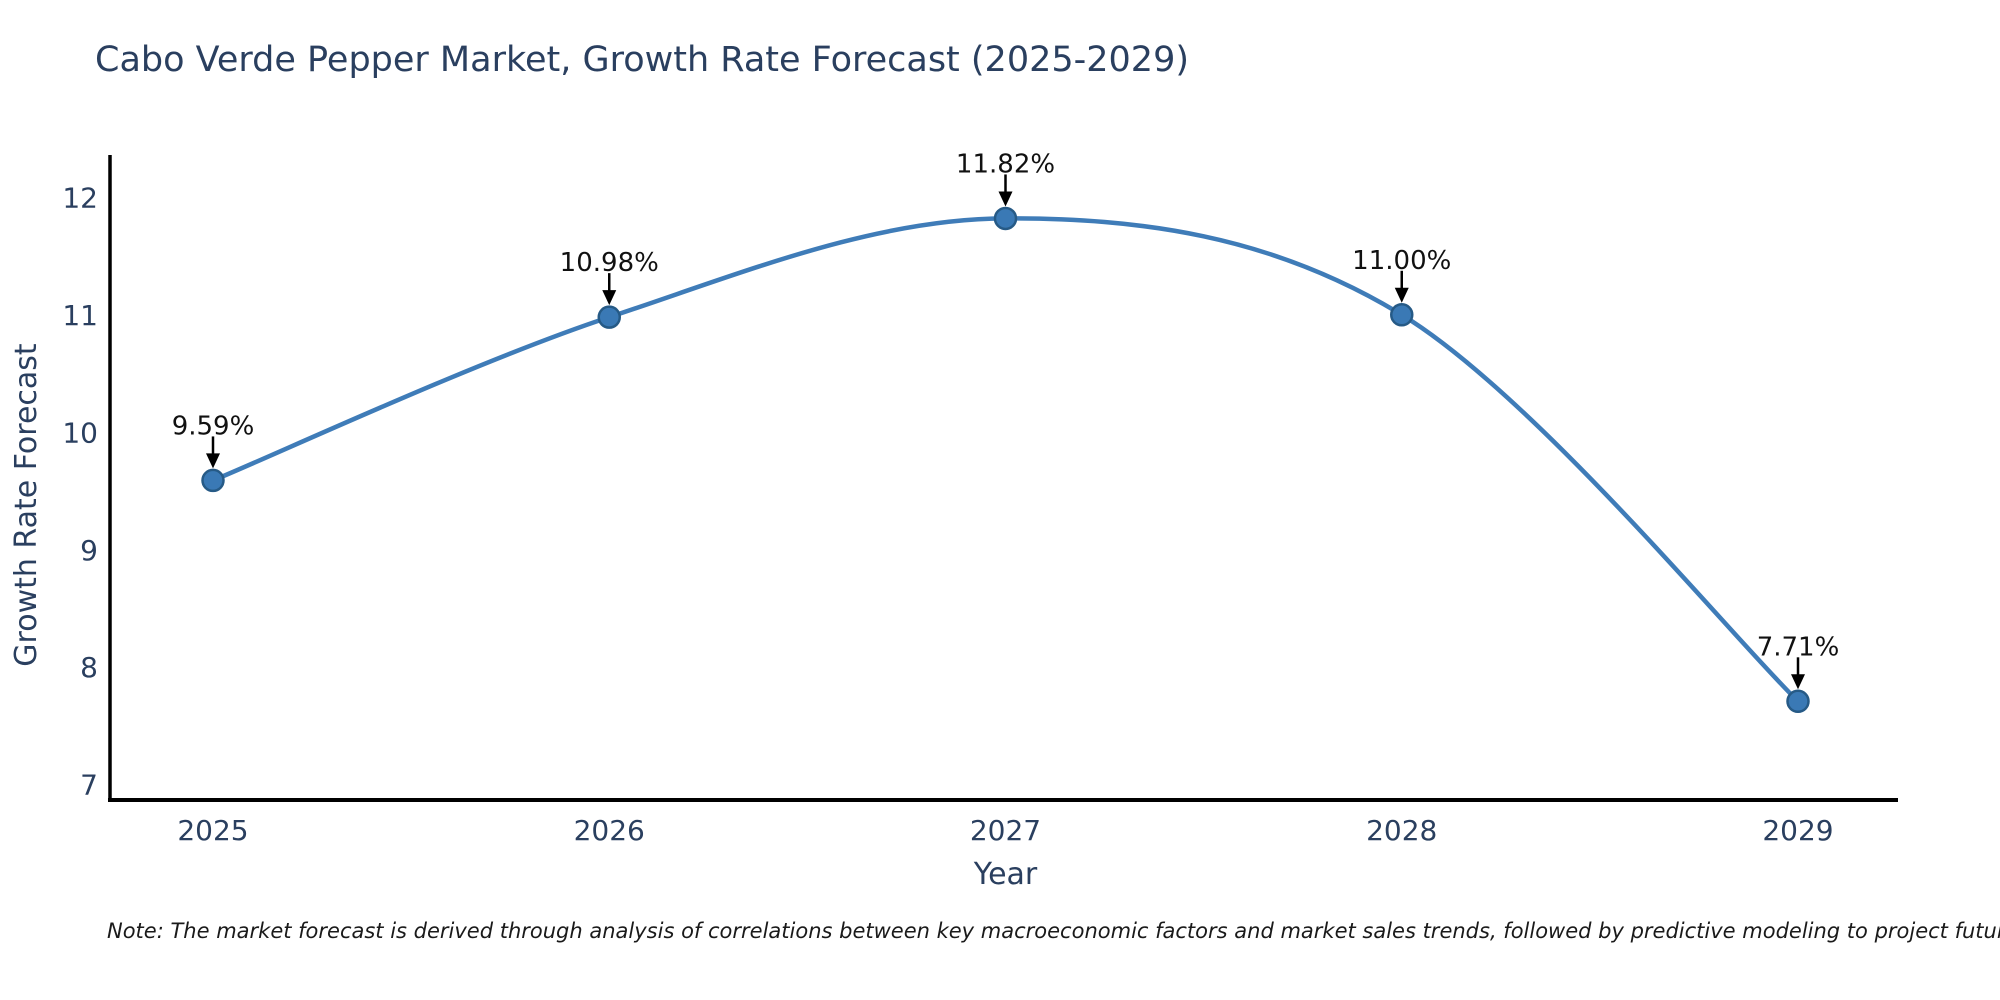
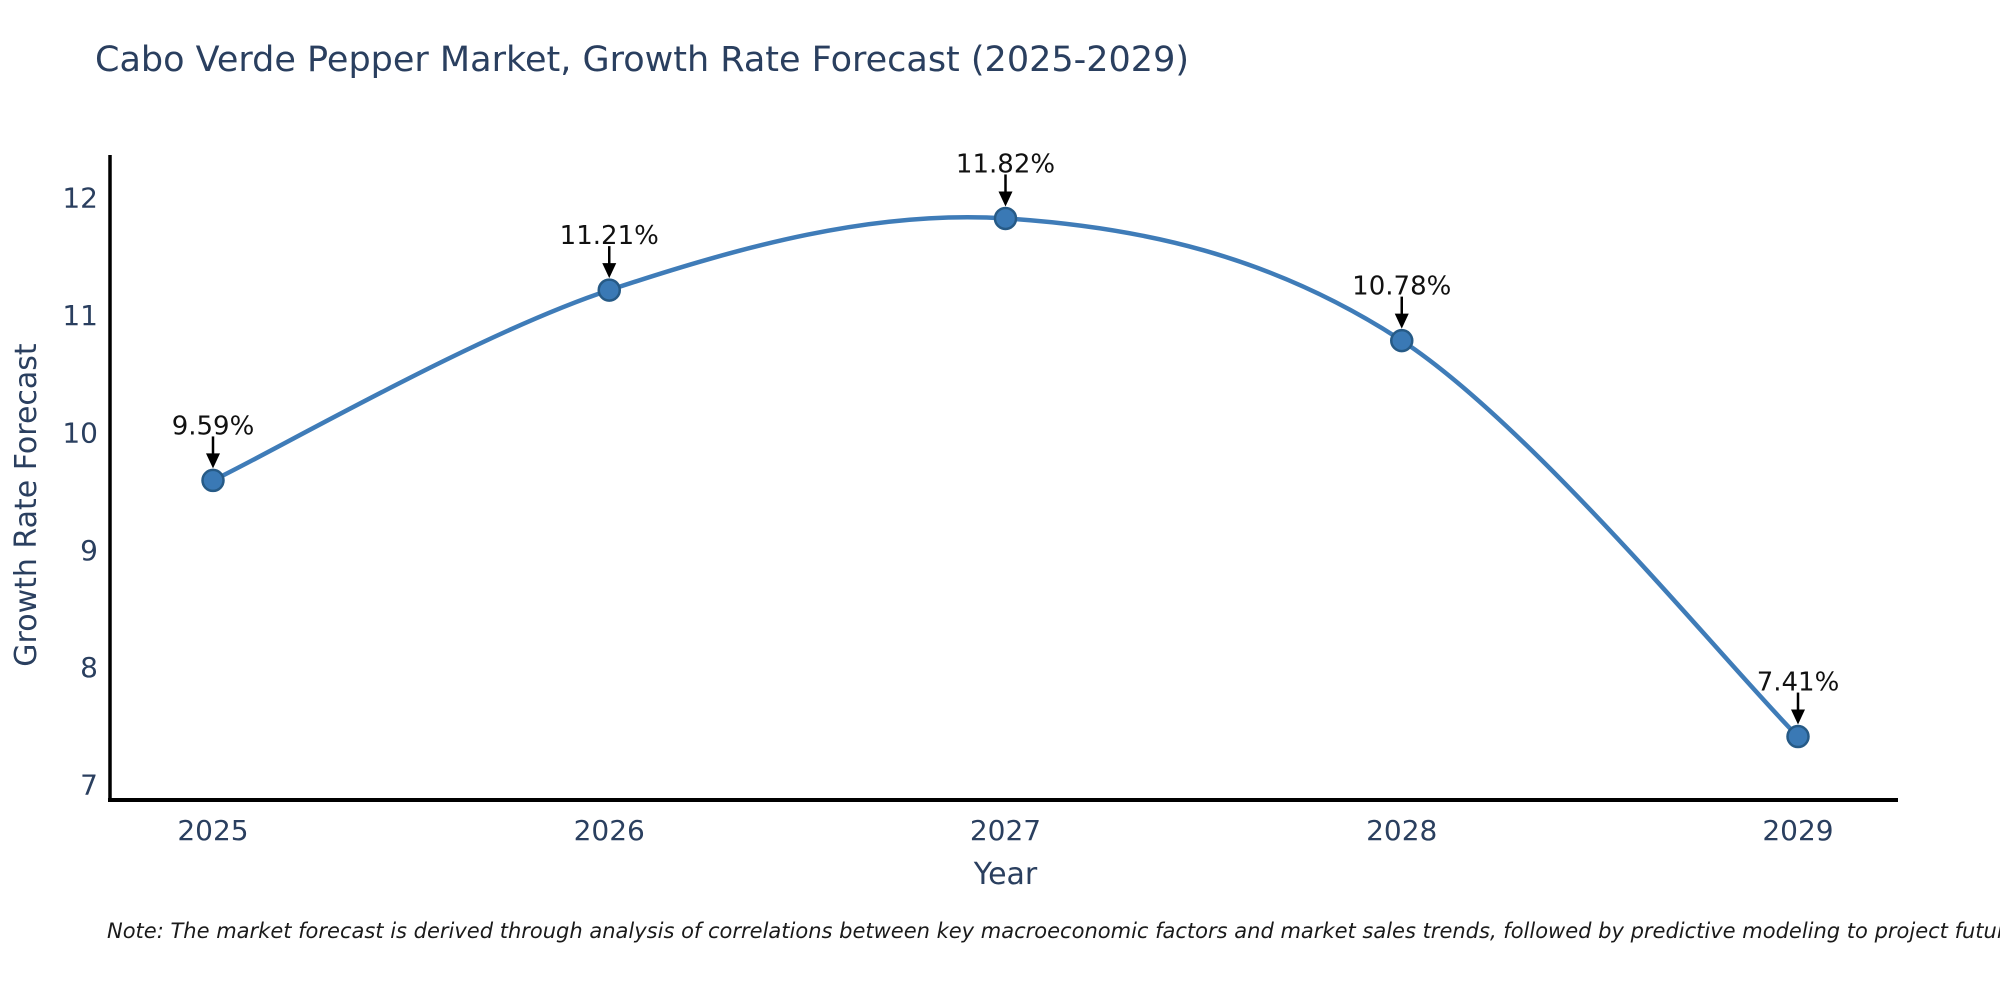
2026: 10.98% -> 11.21%
2028: 11.00% -> 10.78%
2029: 7.71% -> 7.41%
